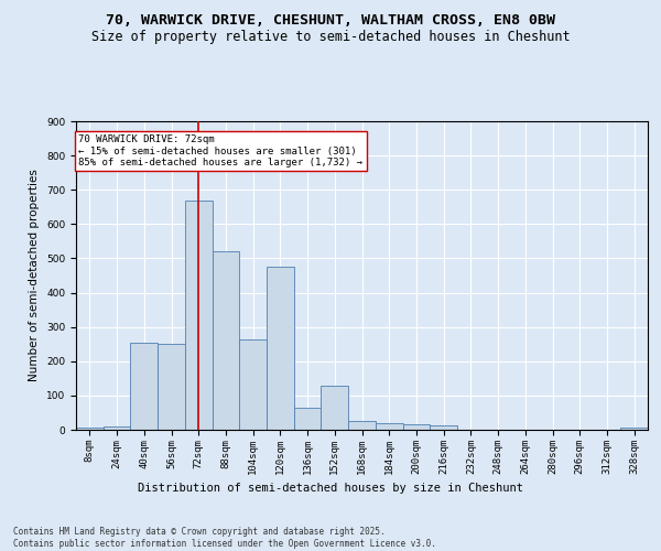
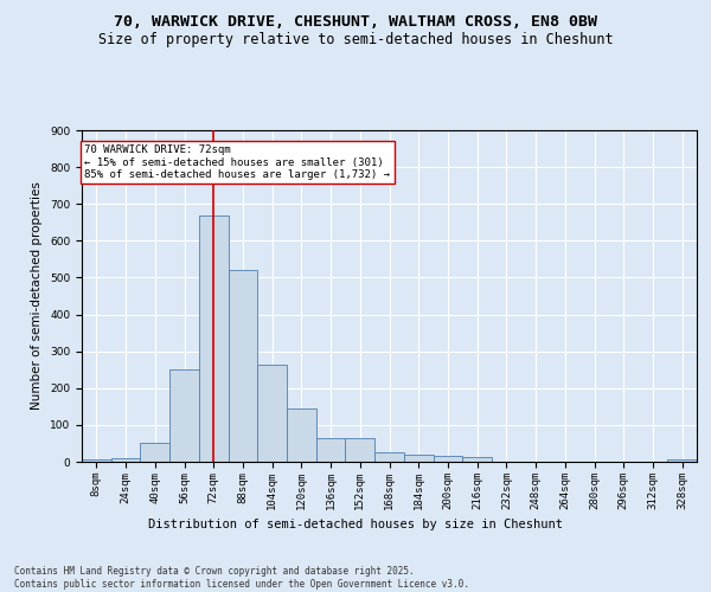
40sqm: 255 -> 50
120sqm: 475 -> 145
152sqm: 130 -> 65
